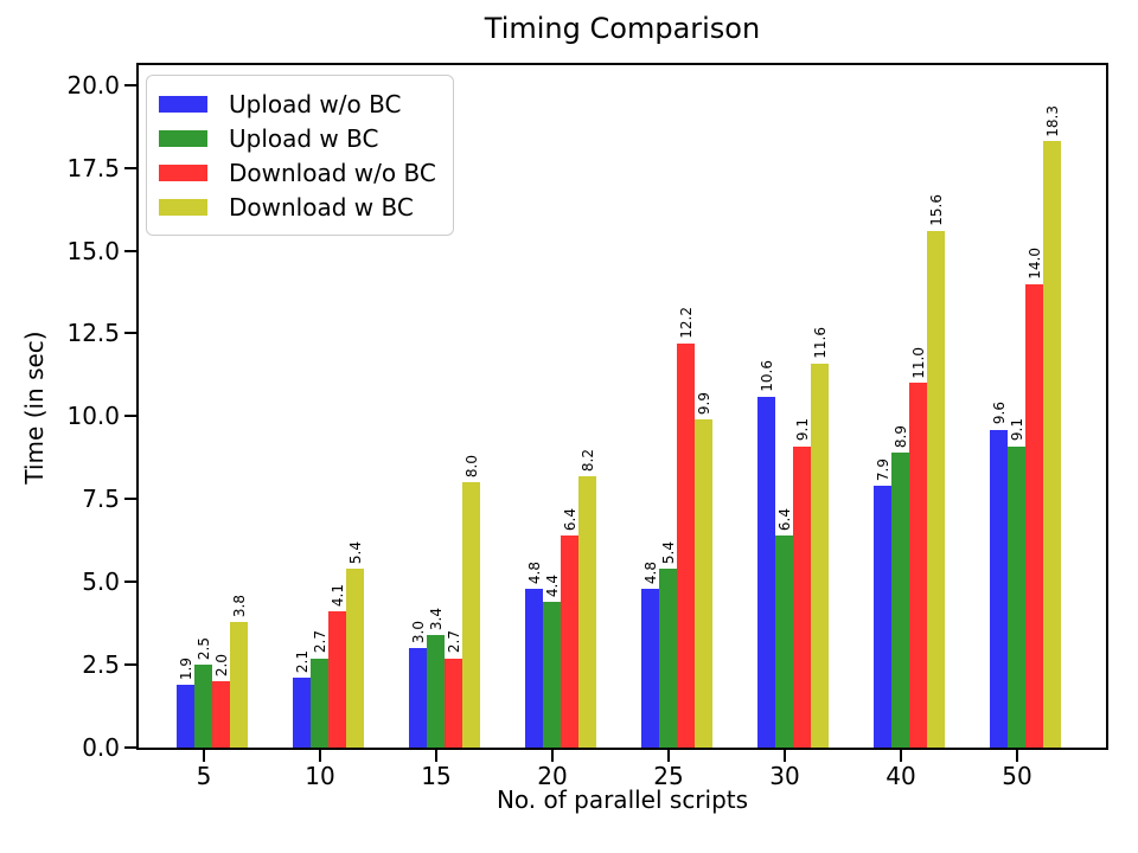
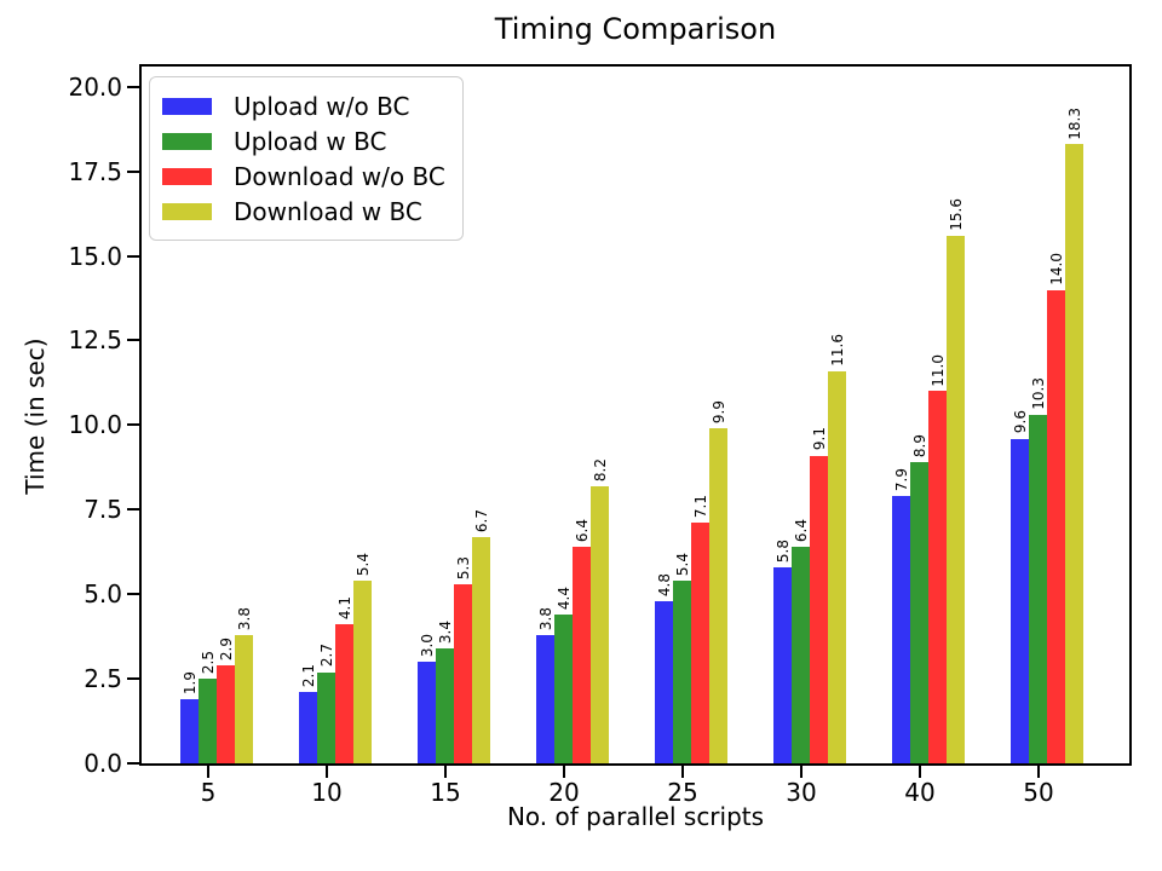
Download w/o BC/5: 2.0 -> 2.9
Download w/o BC/15: 2.7 -> 5.3
Download w BC/15: 8.0 -> 6.7
Upload w/o BC/20: 4.8 -> 3.8
Download w/o BC/25: 12.2 -> 7.1
Upload w/o BC/30: 10.6 -> 5.8
Upload w BC/50: 9.1 -> 10.3
